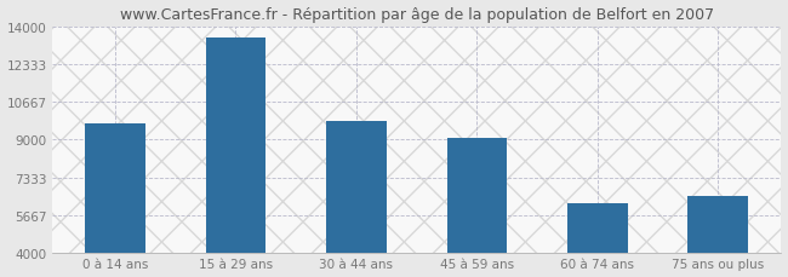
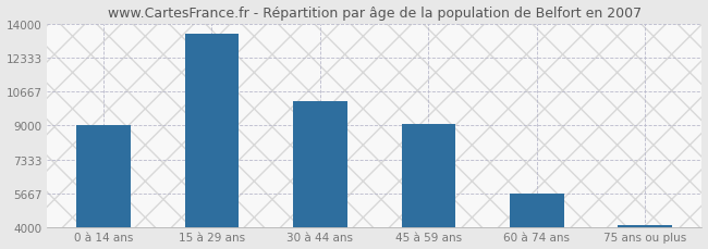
0 à 14 ans: 9700 -> 9000
30 à 44 ans: 9800 -> 10200
60 à 74 ans: 6200 -> 5600
75 ans ou plus: 6500 -> 4100
